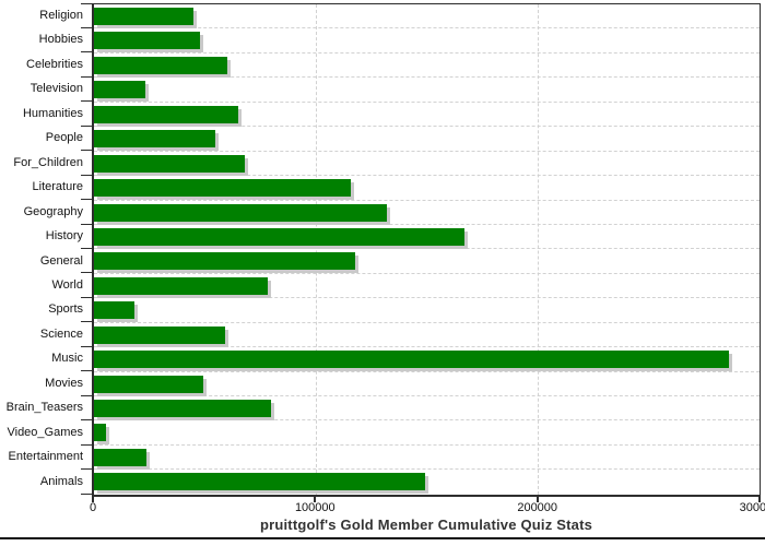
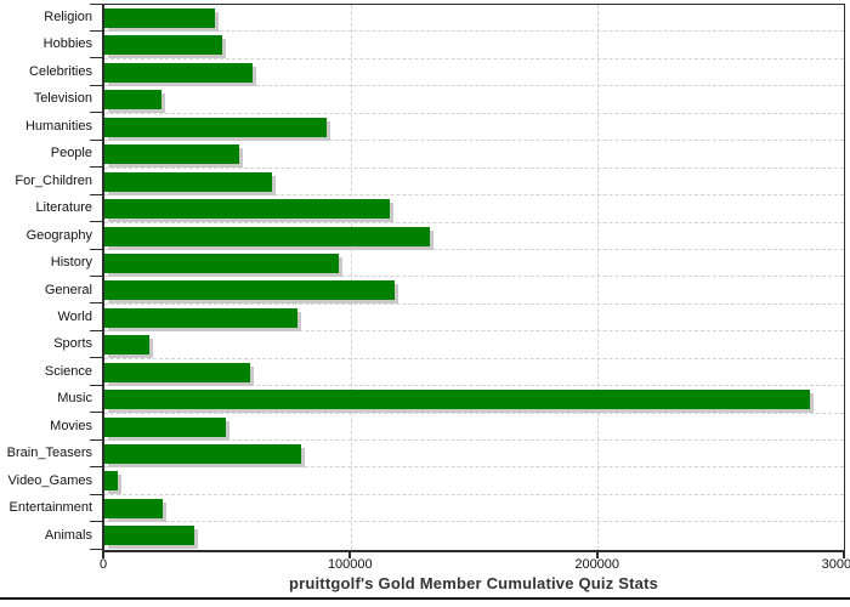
Humanities: 65000 -> 90000
History: 167000 -> 95000
Animals: 149000 -> 36000
